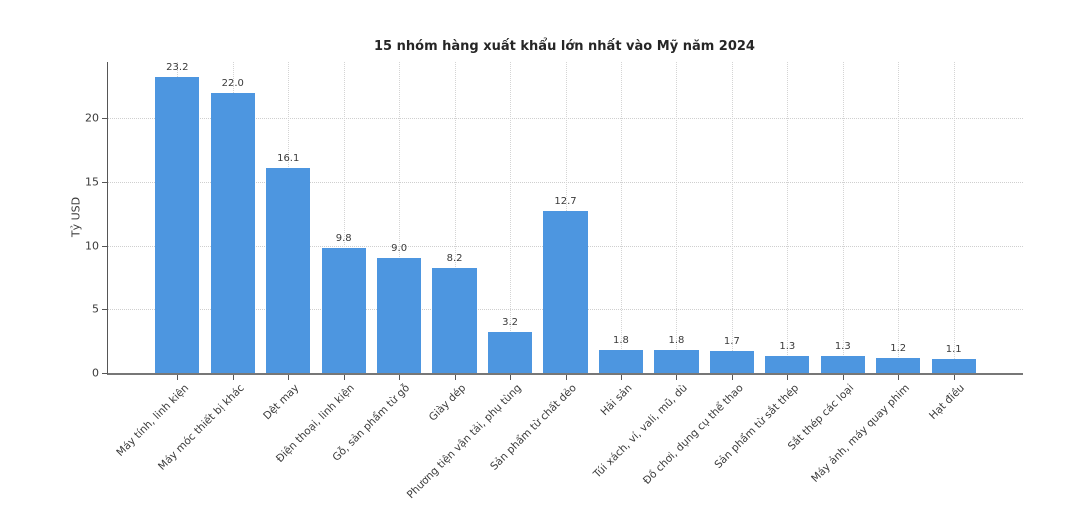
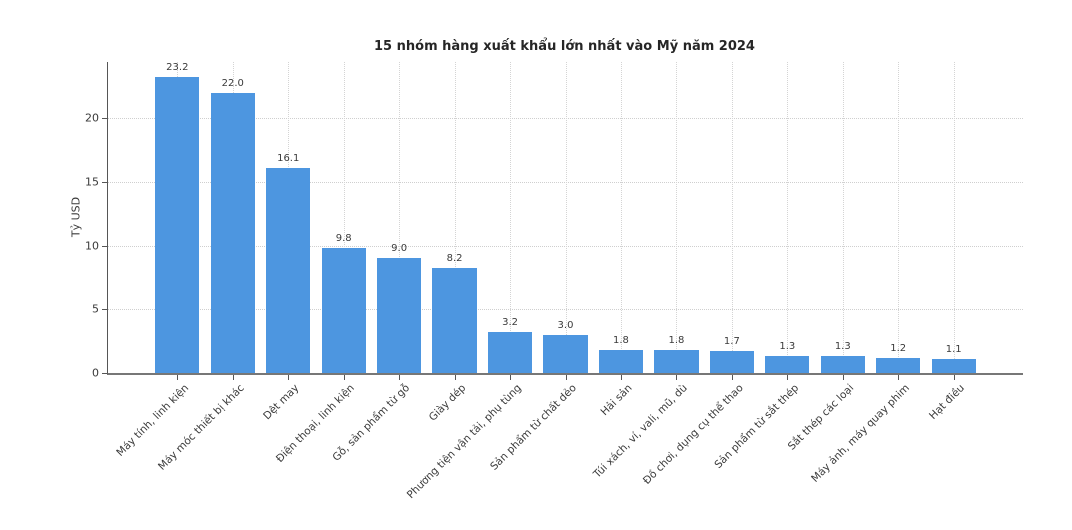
Sản phẩm từ chất dẻo: 12.7 -> 3.0
